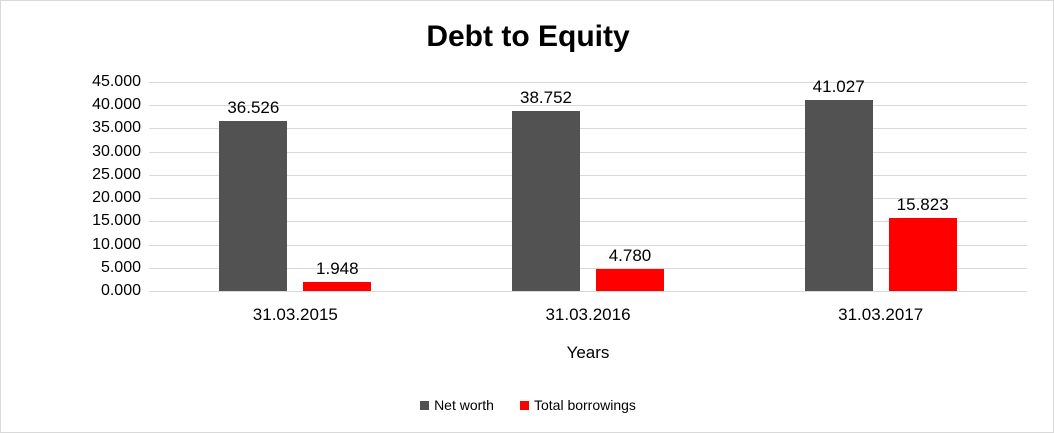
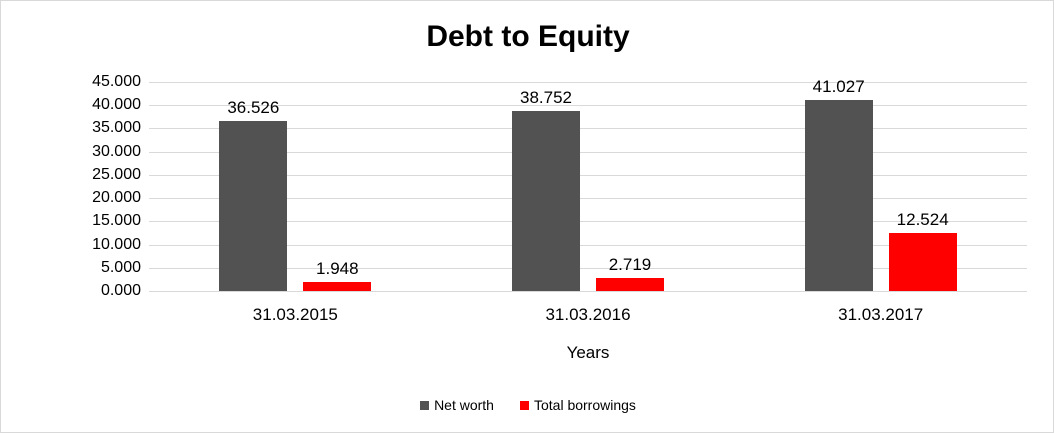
Total borrowings/31.03.2016: 4.780 -> 2.719
Total borrowings/31.03.2017: 15.823 -> 12.524
